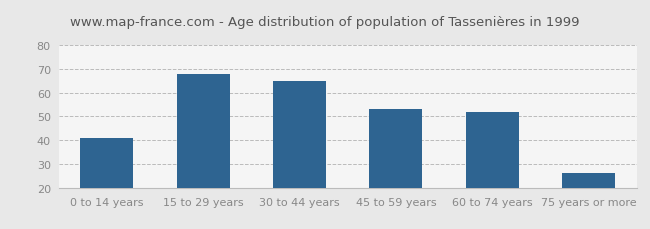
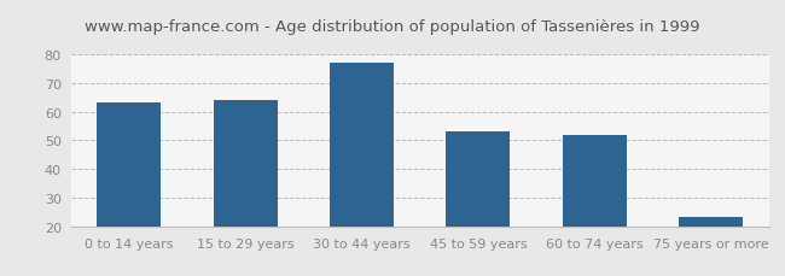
0 to 14 years: 41 -> 63
15 to 29 years: 68 -> 64
30 to 44 years: 65 -> 77
75 years or more: 26 -> 23
